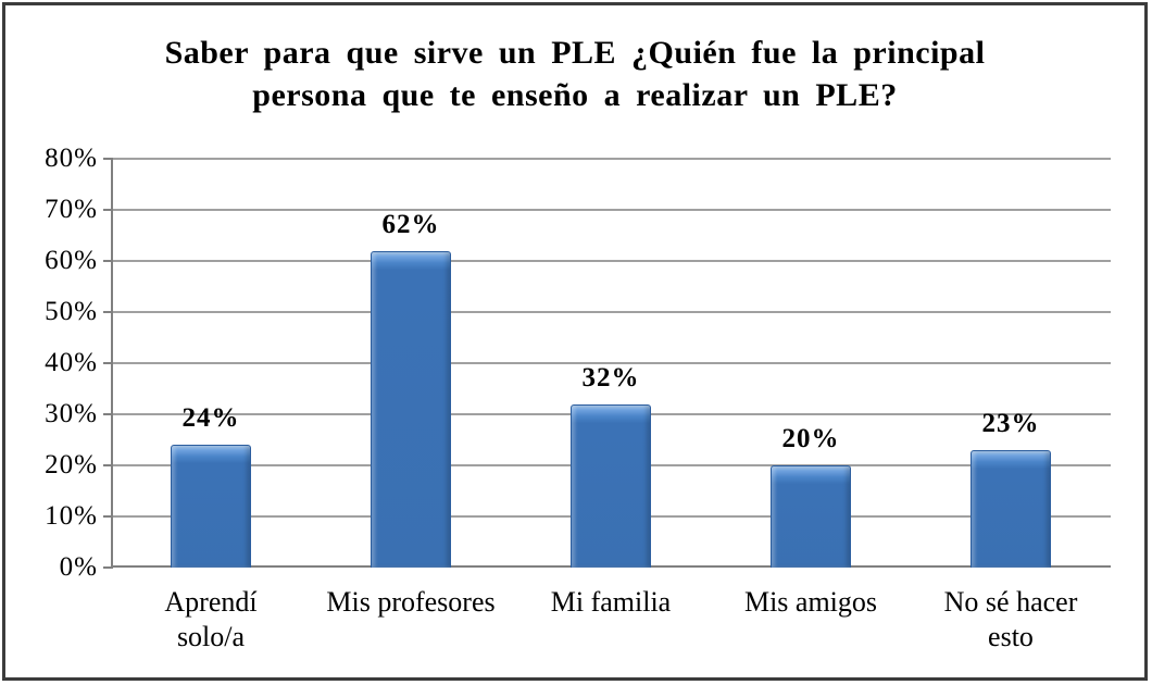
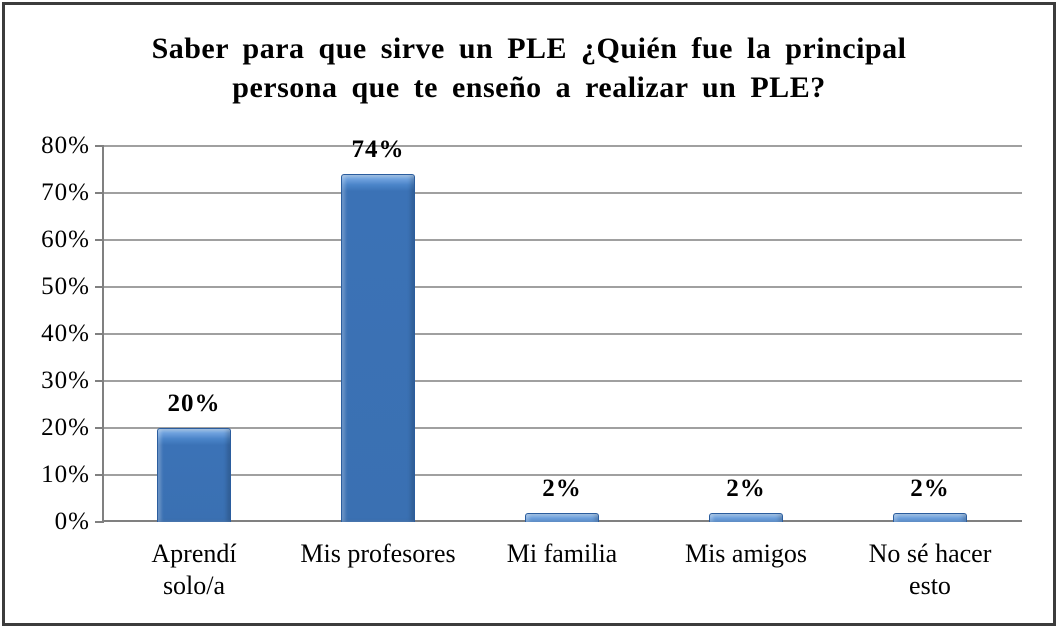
Aprendí solo/a: 24% -> 20%
Mis profesores: 62% -> 74%
Mi familia: 32% -> 2%
Mis amigos: 20% -> 2%
No sé hacer esto: 23% -> 2%
